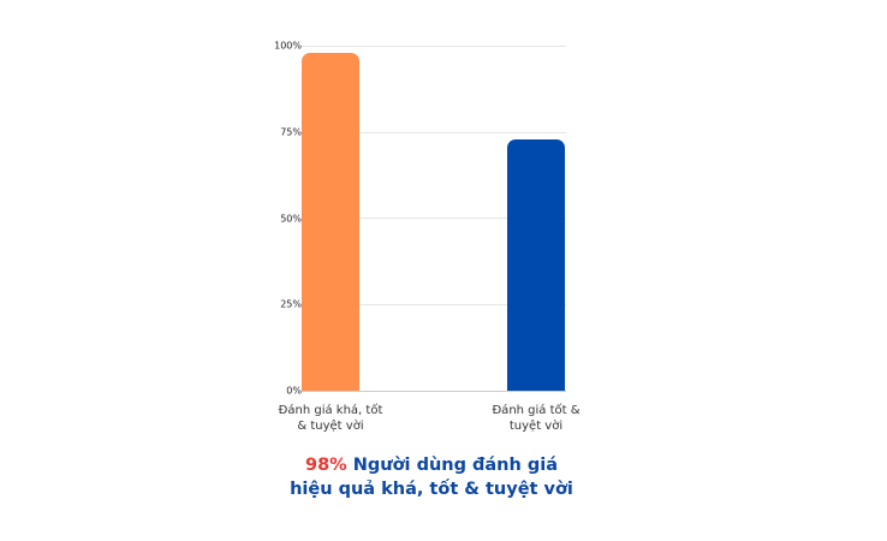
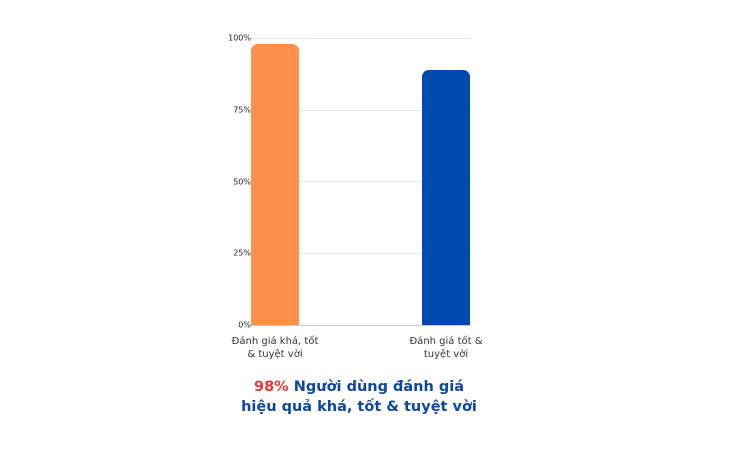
Đánh giá tốt & tuyệt vời: 73% -> 89%
